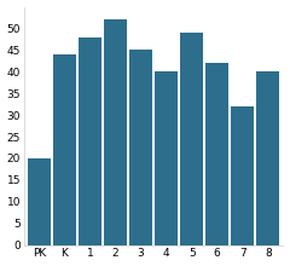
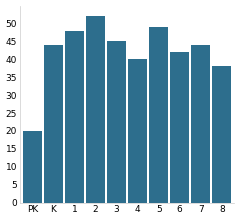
7: 32 -> 44
8: 40 -> 38
